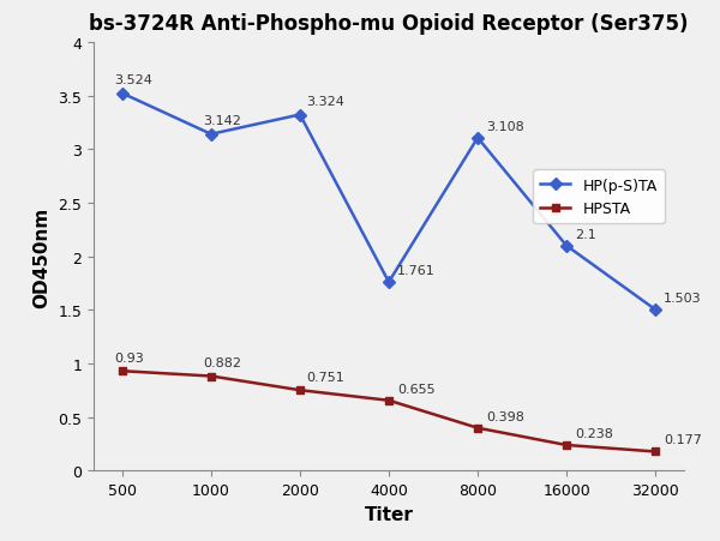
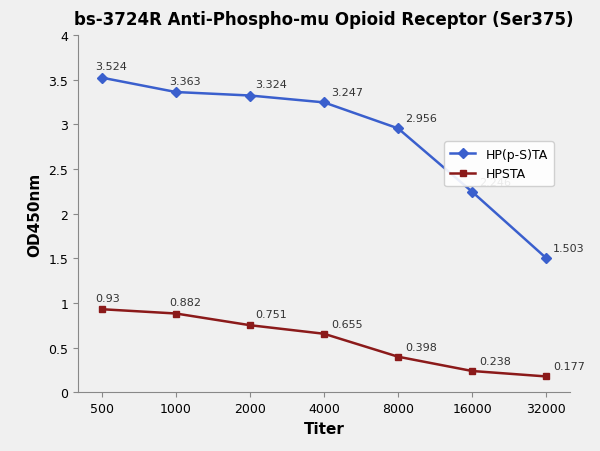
HP(p-S)TA/1000: 3.142 -> 3.363
HP(p-S)TA/4000: 1.761 -> 3.247
HP(p-S)TA/8000: 3.108 -> 2.956
HP(p-S)TA/16000: 2.10 -> 2.25
